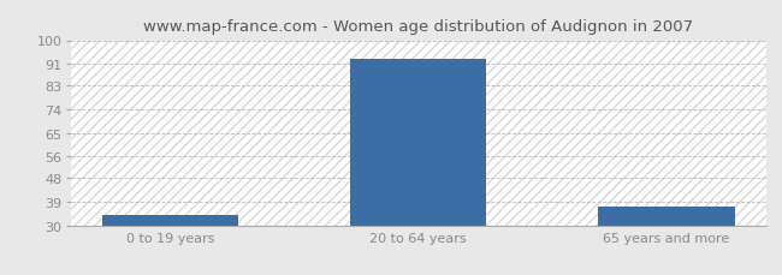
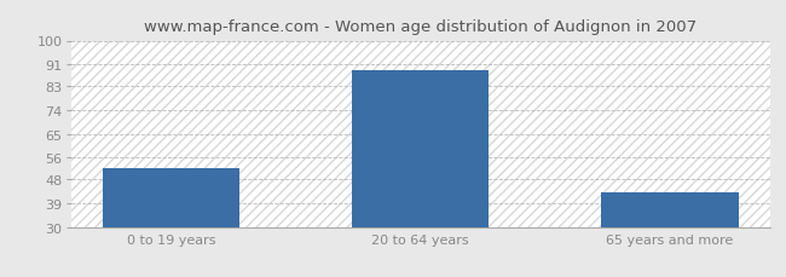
0 to 19 years: 34 -> 52
20 to 64 years: 93 -> 89
65 years and more: 37 -> 43
